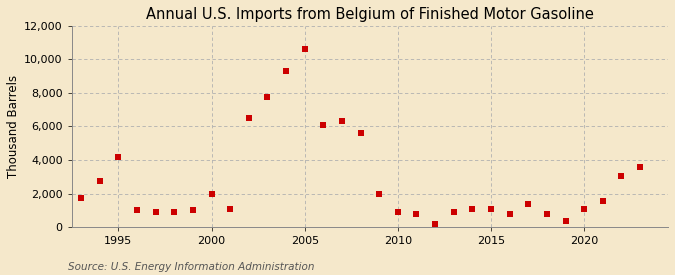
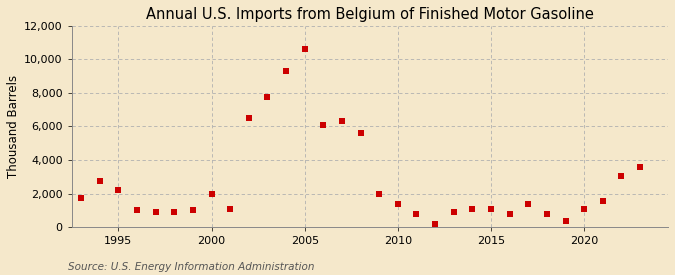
1995: 4,200 -> 2,200
2010: 900 -> 1,400
